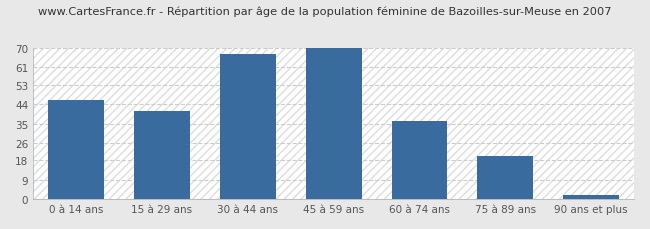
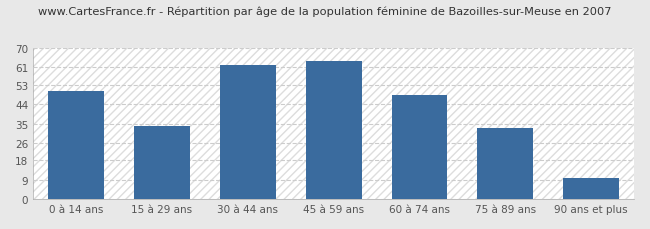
0 à 14 ans: 46 -> 50
15 à 29 ans: 41 -> 34
30 à 44 ans: 67 -> 62
45 à 59 ans: 70 -> 64
60 à 74 ans: 36 -> 48
75 à 89 ans: 20 -> 33
90 ans et plus: 2 -> 10
